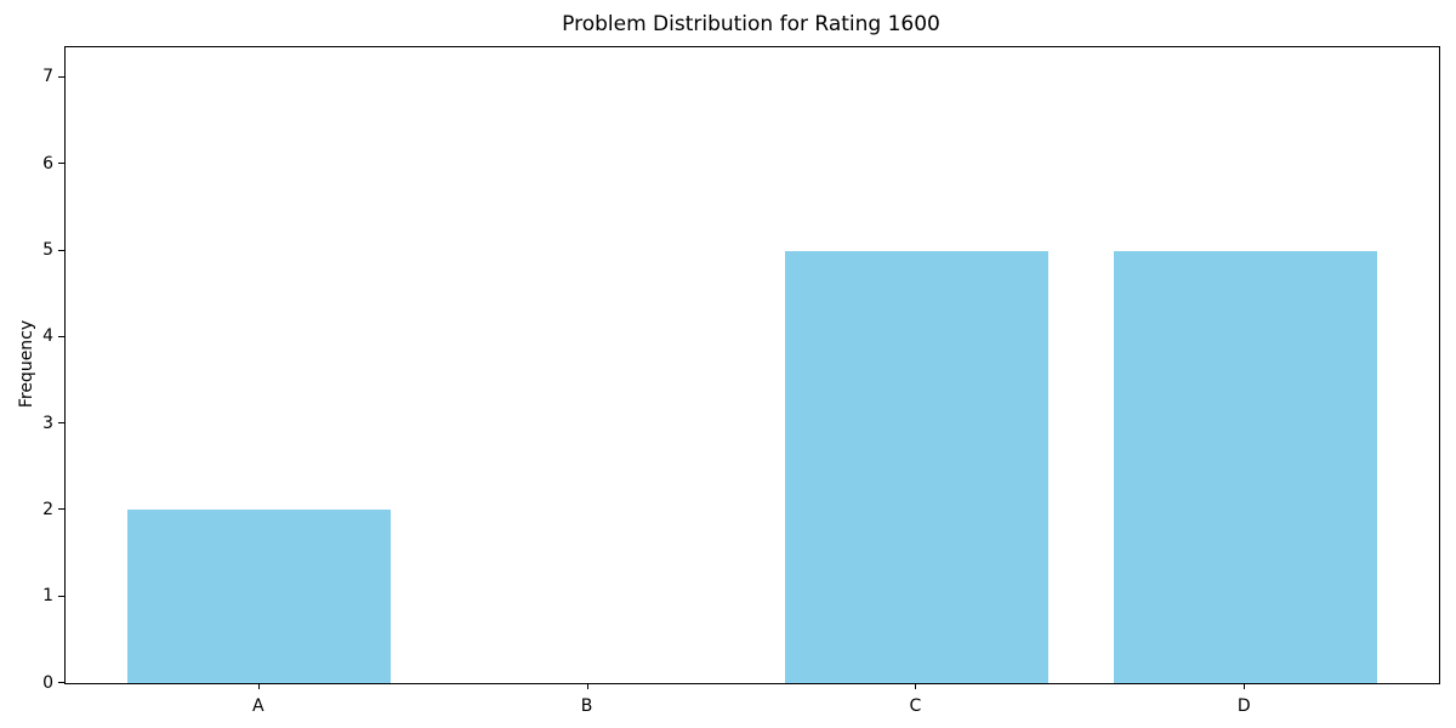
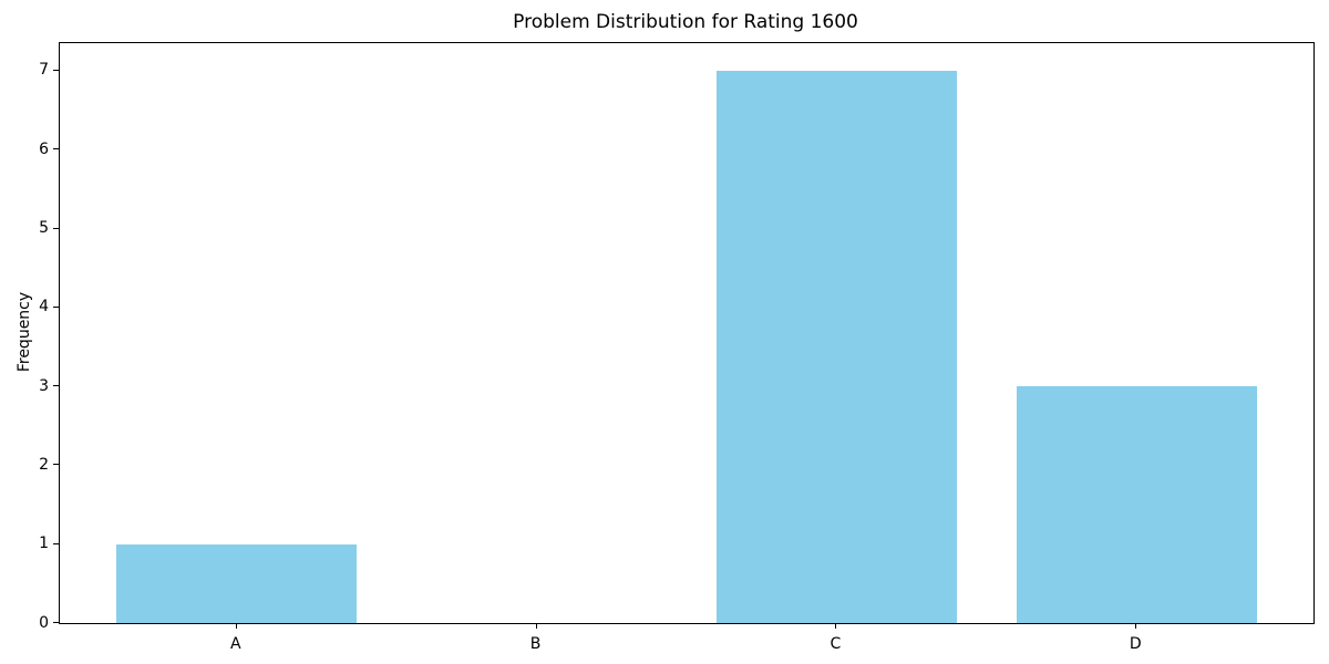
A: 2 -> 1
C: 5 -> 7
D: 5 -> 3
